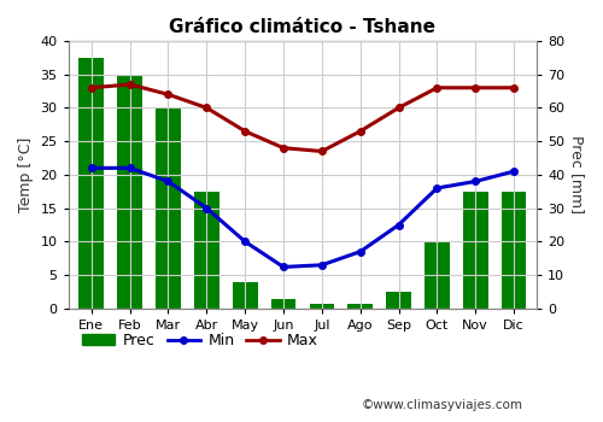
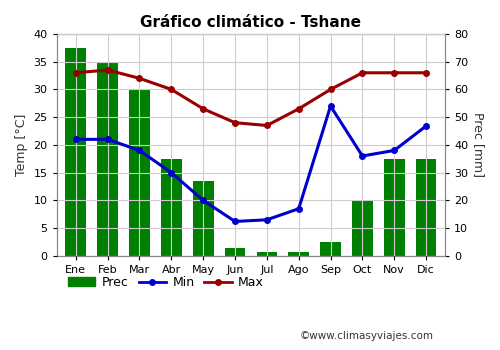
Prec/May: 8.0 -> 27.0
Min/Sep: 12.5 -> 27.0
Min/Dic: 20.5 -> 23.4
